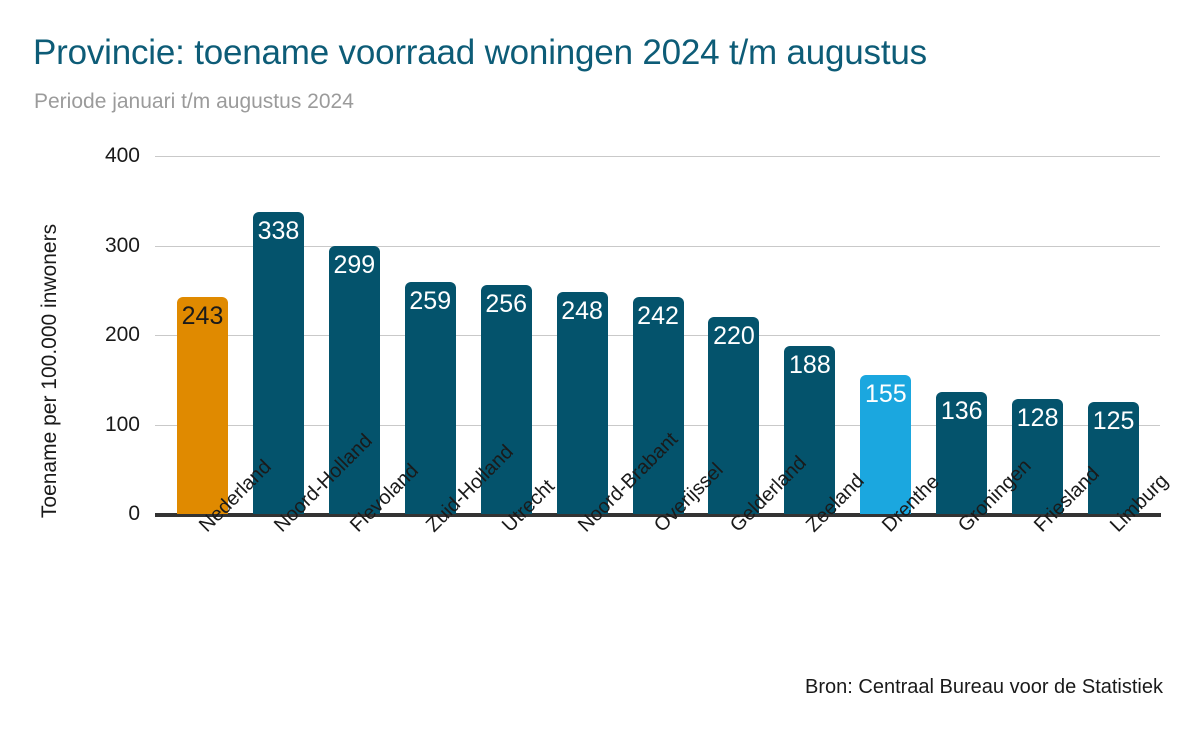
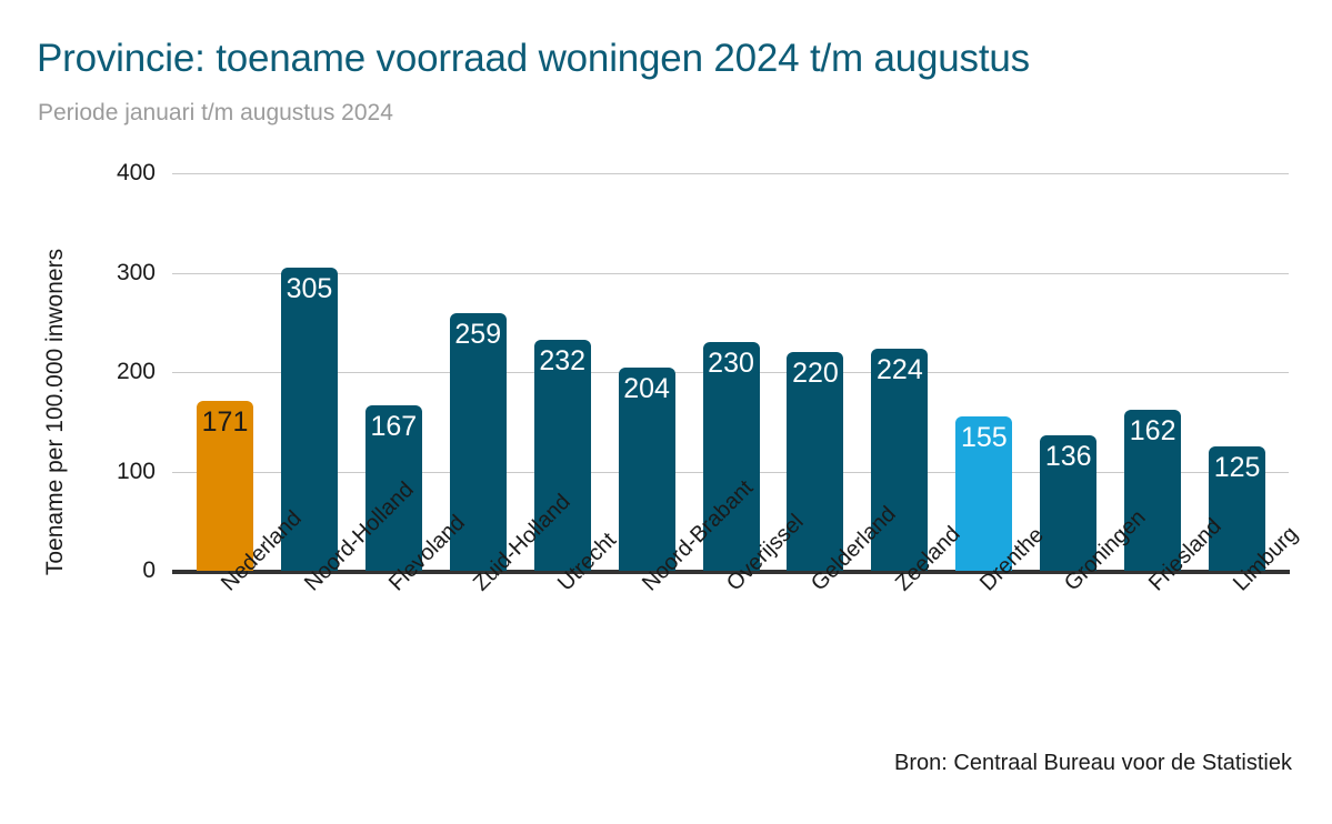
Nederland: 243 -> 171
Noord-Holland: 338 -> 305
Flevoland: 299 -> 167
Utrecht: 256 -> 232
Noord-Brabant: 248 -> 204
Overijssel: 242 -> 230
Zeeland: 188 -> 224
Friesland: 128 -> 162
